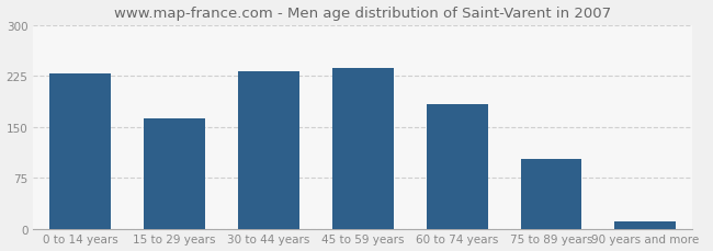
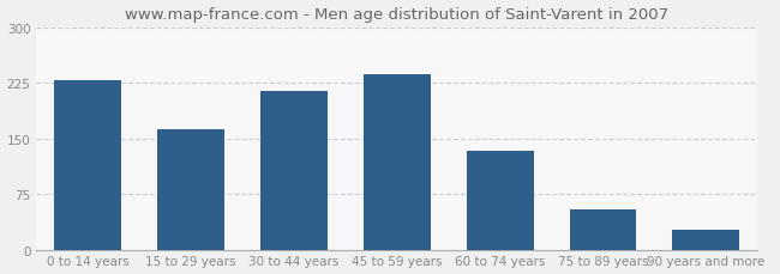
30 to 44 years: 232 -> 214
60 to 74 years: 183 -> 134
75 to 89 years: 103 -> 54
90 years and more: 10 -> 26
